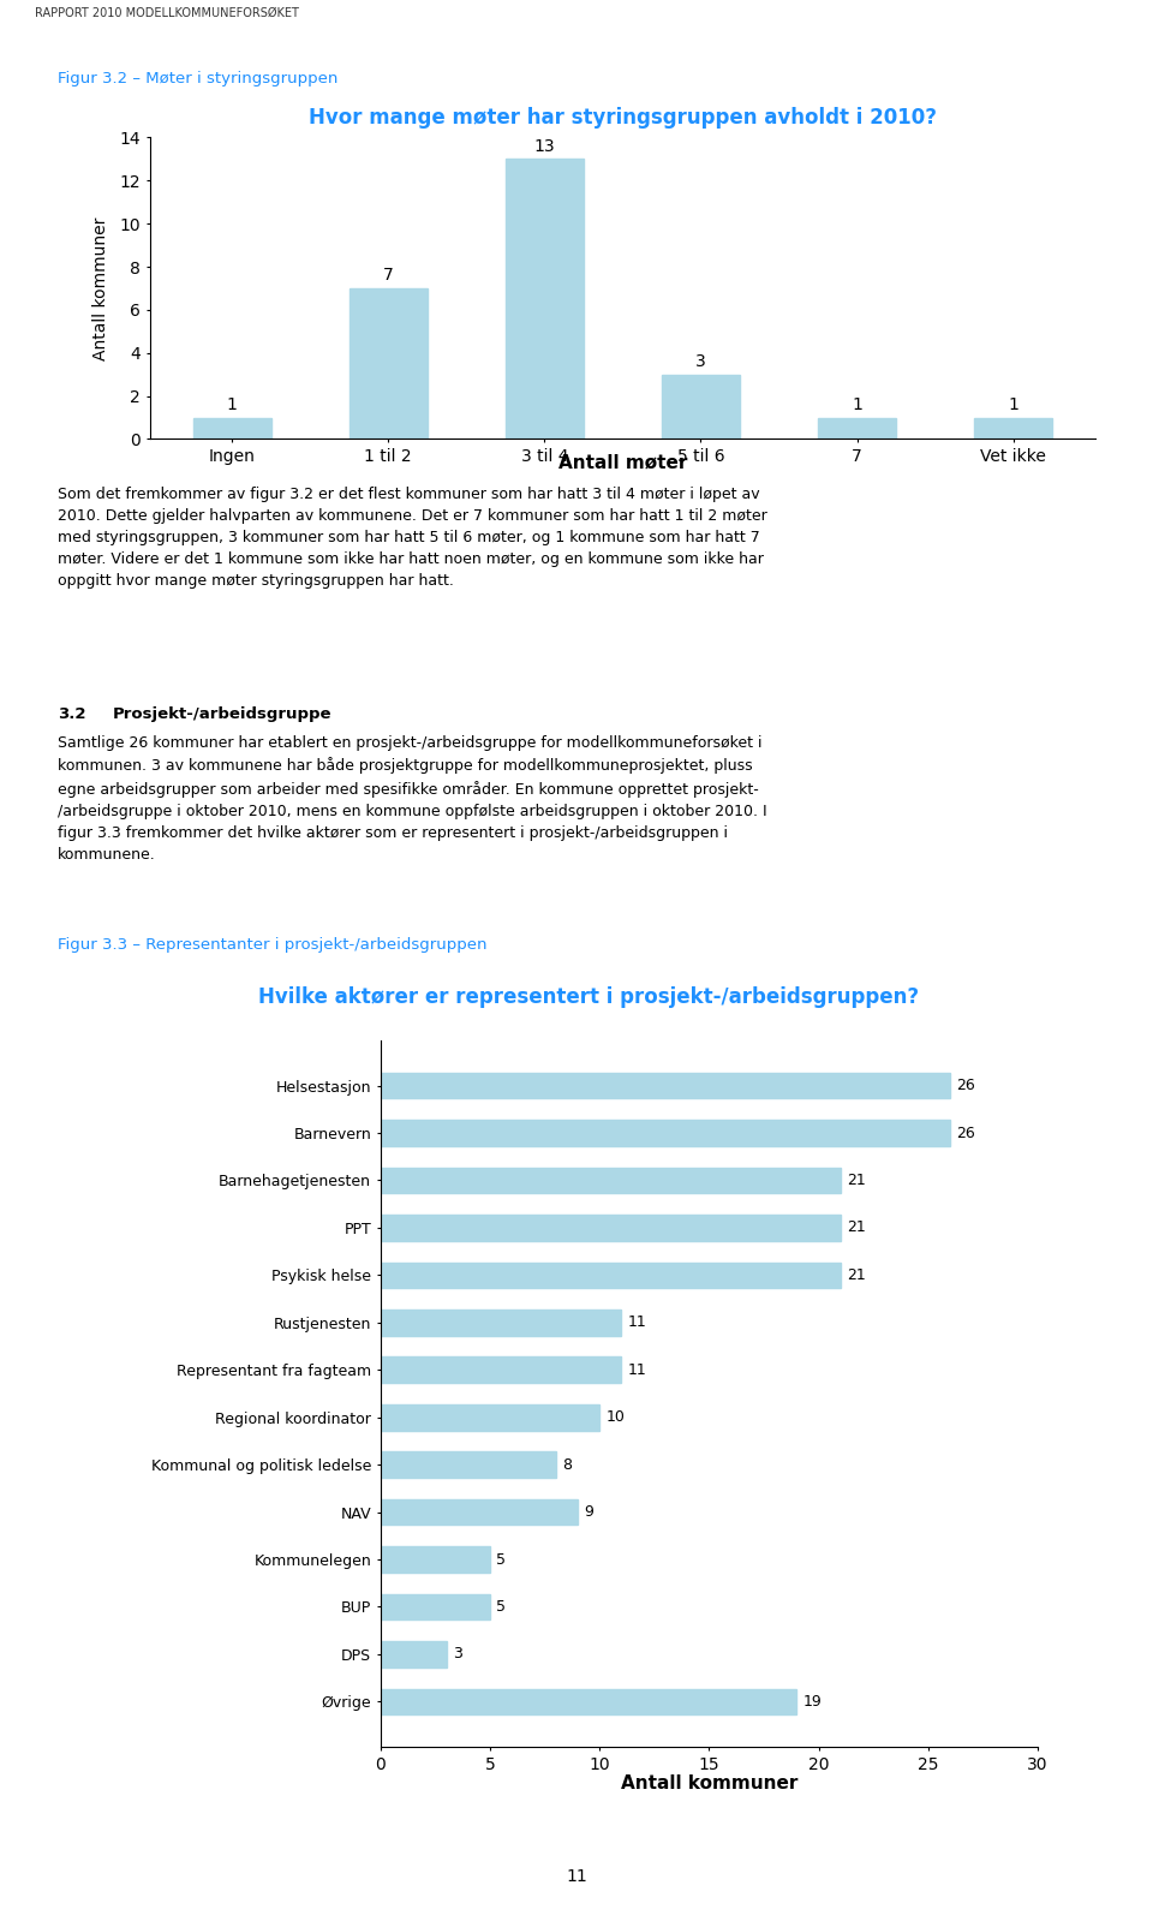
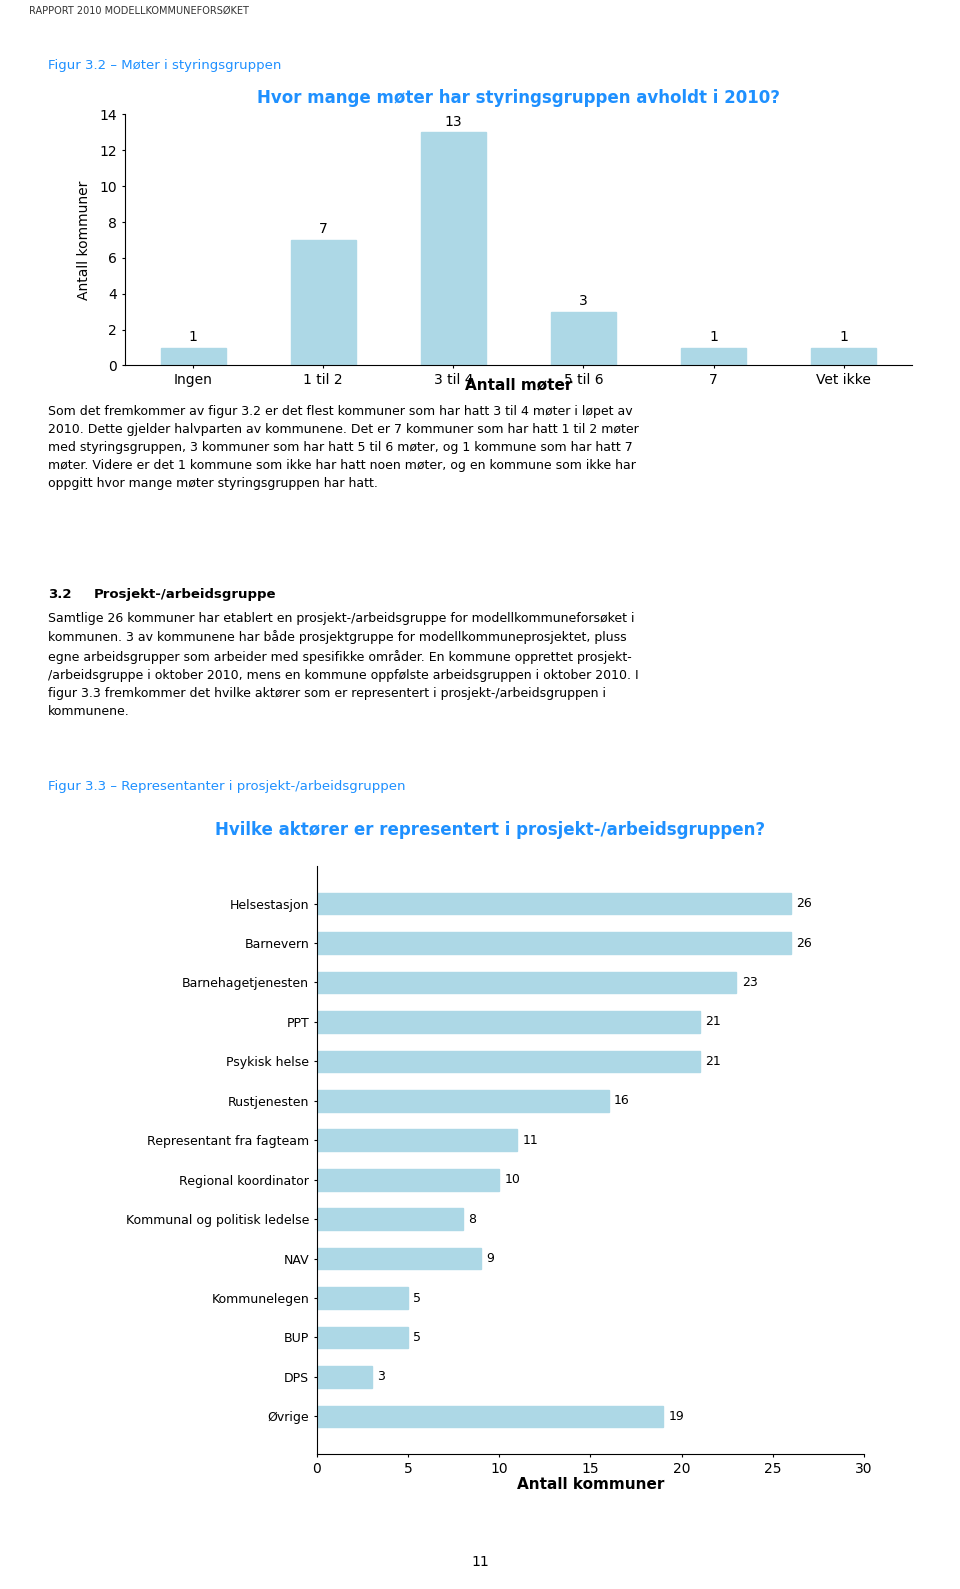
Barnehagetjenesten: 21 -> 23
Rustjenesten: 11 -> 16
